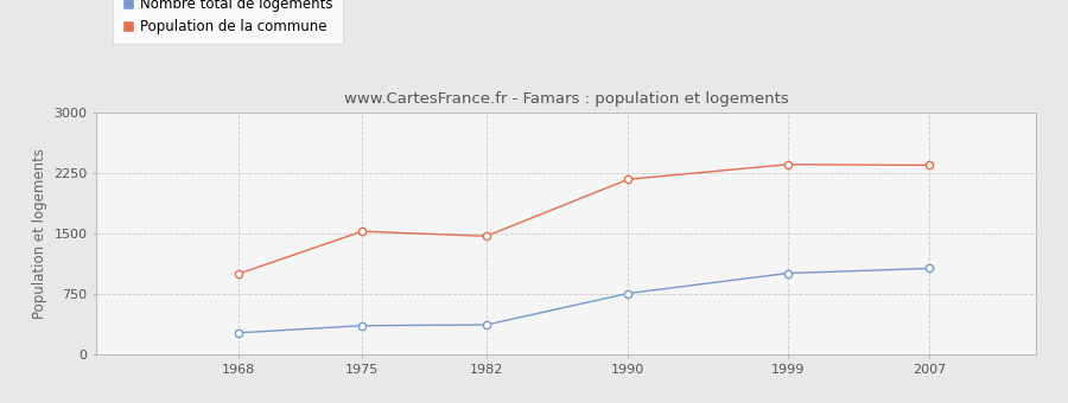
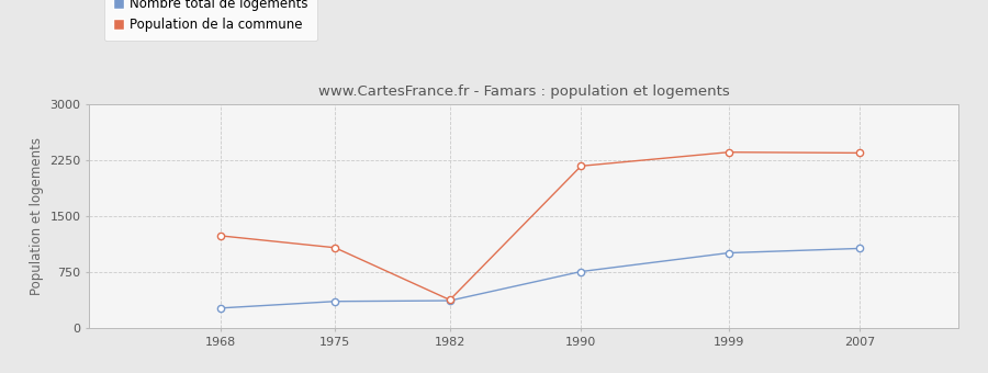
Population de la commune/1968: 1000 -> 1240
Population de la commune/1975: 1530 -> 1080
Population de la commune/1982: 1470 -> 380
